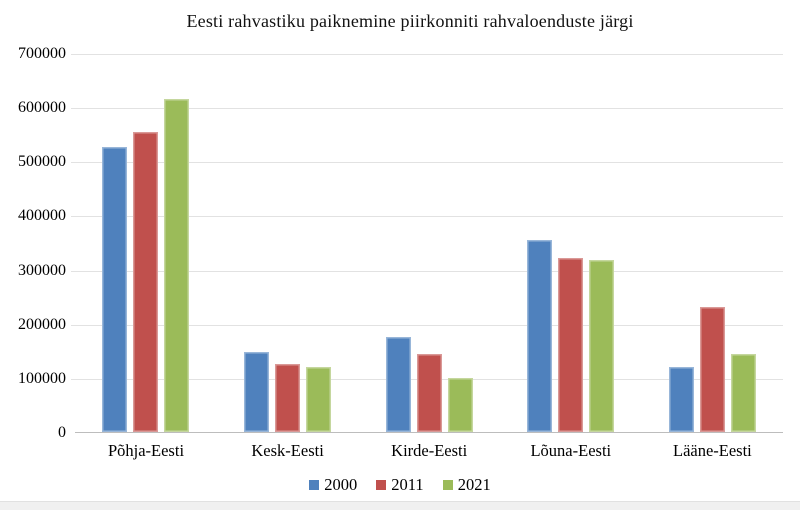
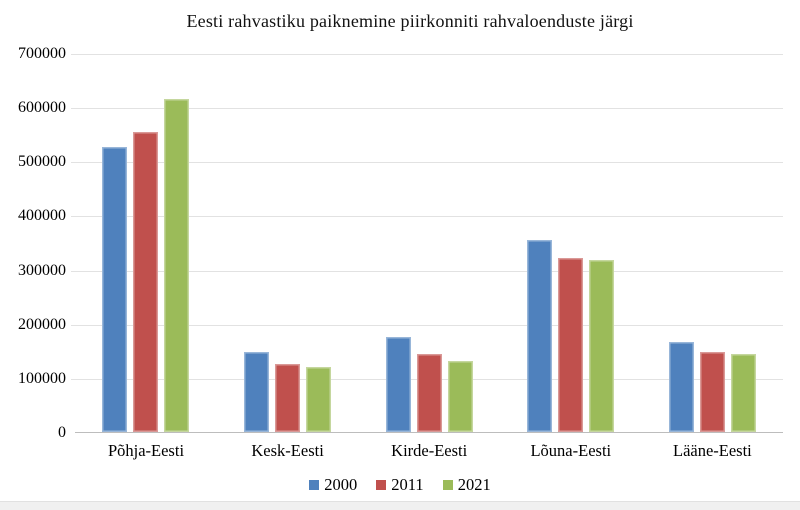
2021/Kirde-Eesti: 100000 -> 130000
2000/Lääne-Eesti: 120000 -> 170000
2011/Lääne-Eesti: 230000 -> 150000
